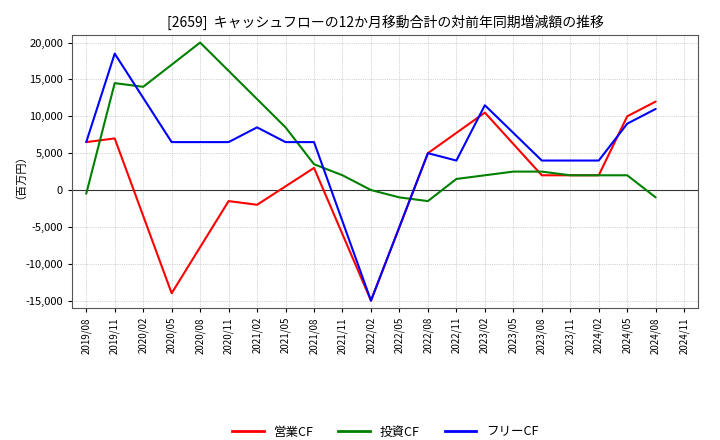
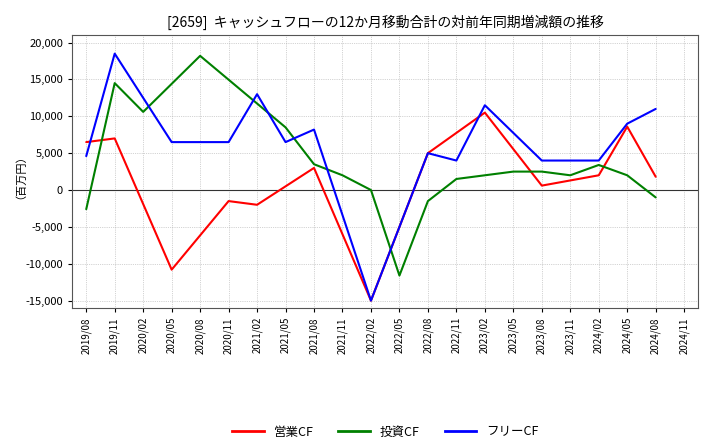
投資CF/2019/08: -500 -> -2,600
フリーCF/2019/08: 6,500 -> 4,600
投資CF/2020/02: 14,000 -> 10,600
営業CF/2020/05: -14,000 -> -10,800
投資CF/2020/08: 20,000 -> 18,200
フリーCF/2021/02: 8,500 -> 13,000
フリーCF/2021/08: 6,500 -> 8,200
投資CF/2022/05: -1,000 -> -11,600
営業CF/2023/08: 2,000 -> 600
投資CF/2024/02: 2,000 -> 3,400
営業CF/2024/05: 10,000 -> 8,600
営業CF/2024/08: 12,000 -> 1,800
